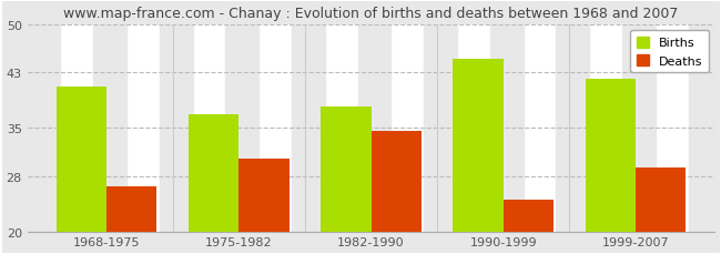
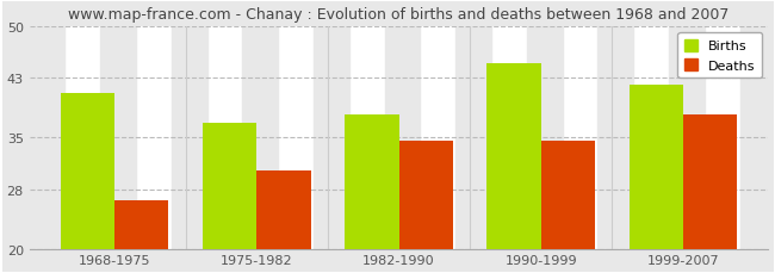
Deaths/1990-1999: 24.6 -> 34.5
Deaths/1999-2007: 29.2 -> 38.0
